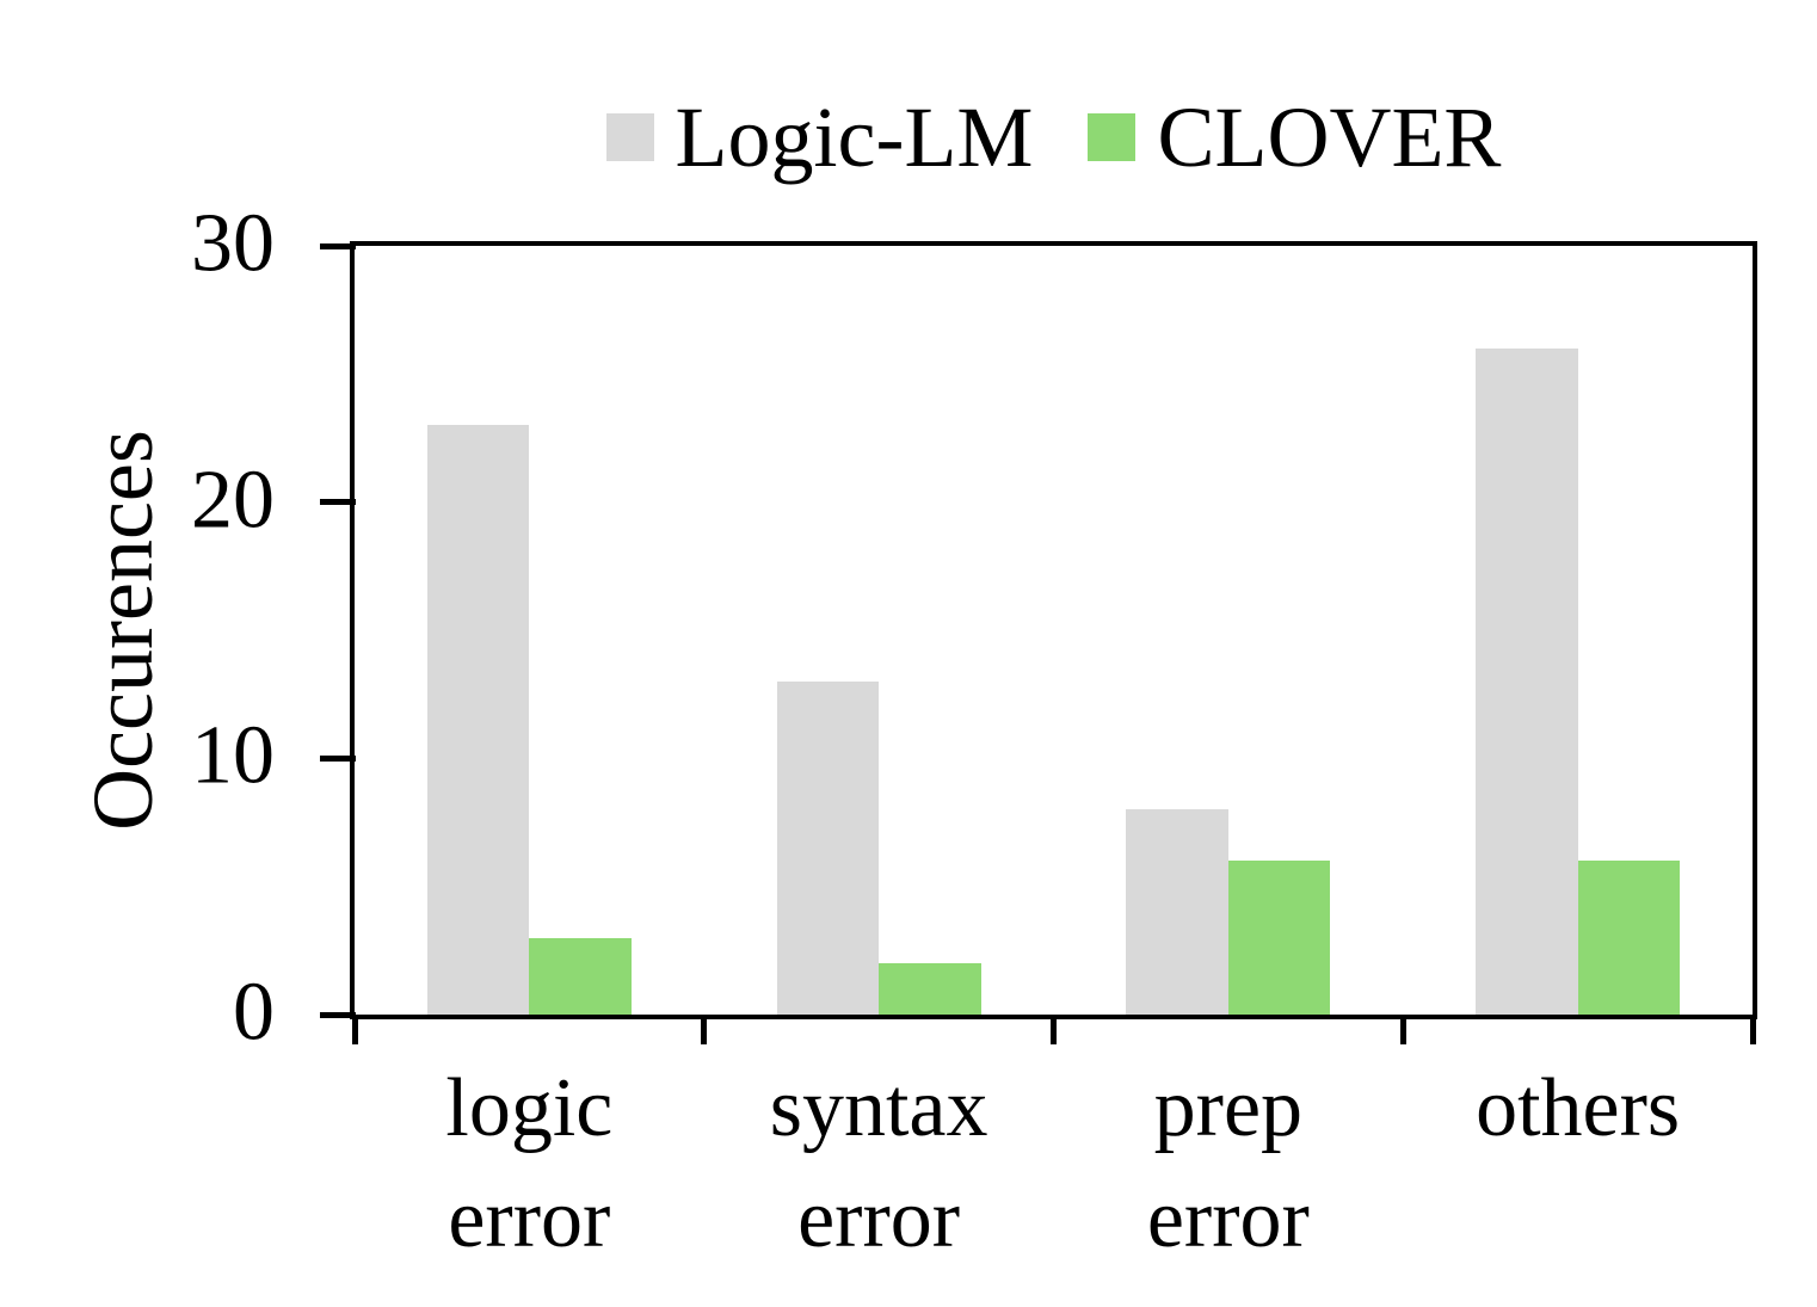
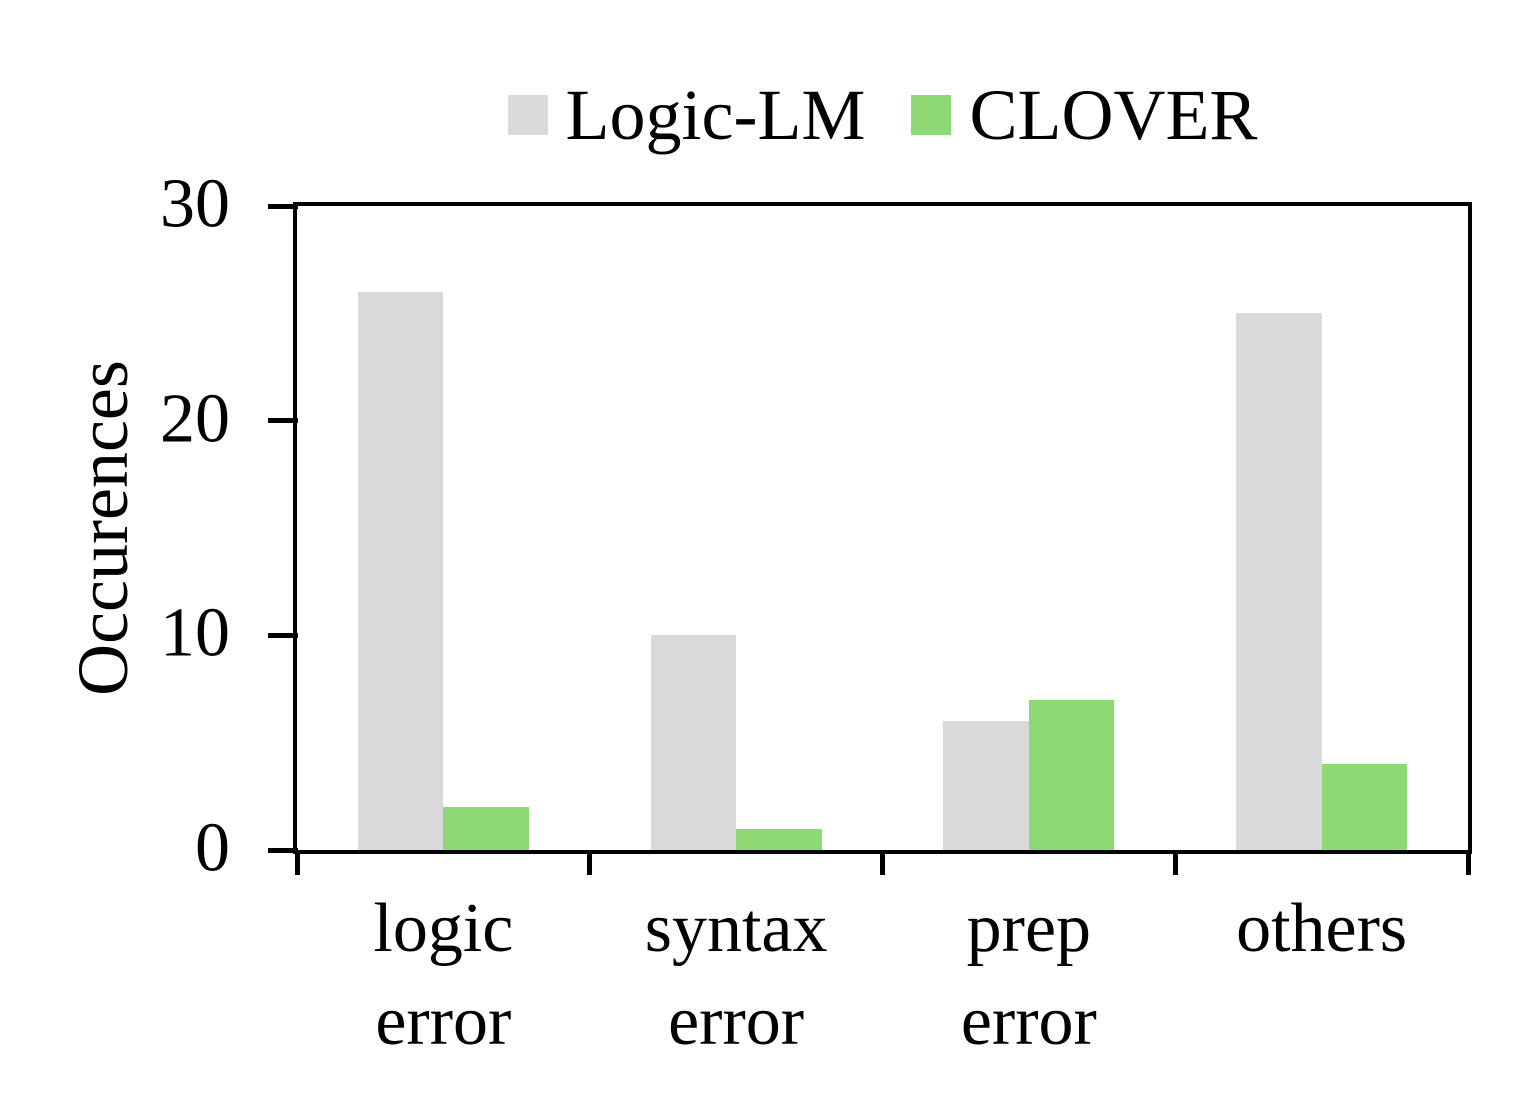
Logic-LM/logic error: 23 -> 26
CLOVER/logic error: 3 -> 2
Logic-LM/syntax error: 13 -> 10
CLOVER/syntax error: 2 -> 1
Logic-LM/prep error: 8 -> 6
CLOVER/prep error: 6 -> 7
Logic-LM/others: 26 -> 25
CLOVER/others: 6 -> 4
